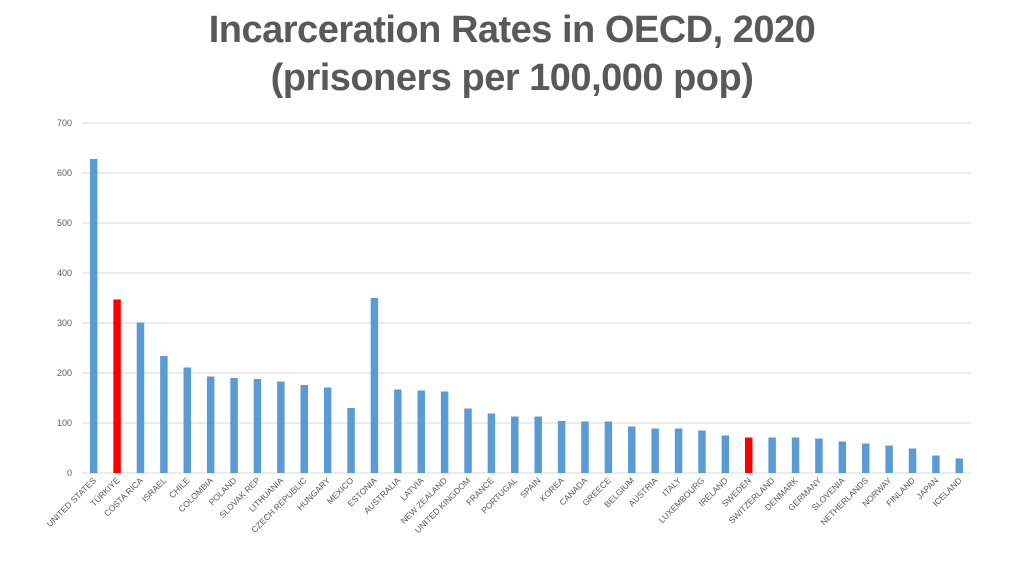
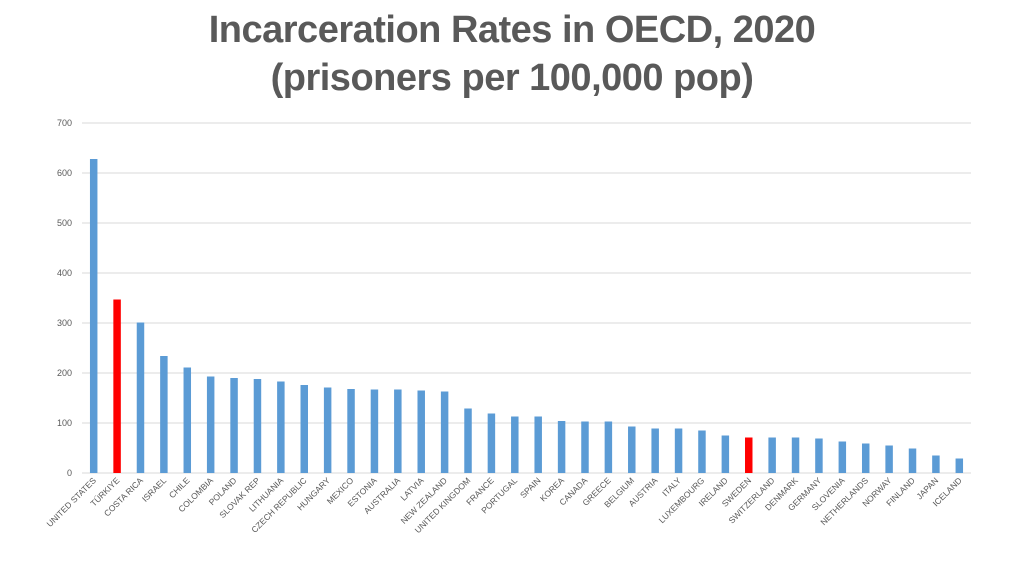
MEXICO: 130 -> 170
ESTONIA: 350 -> 170
